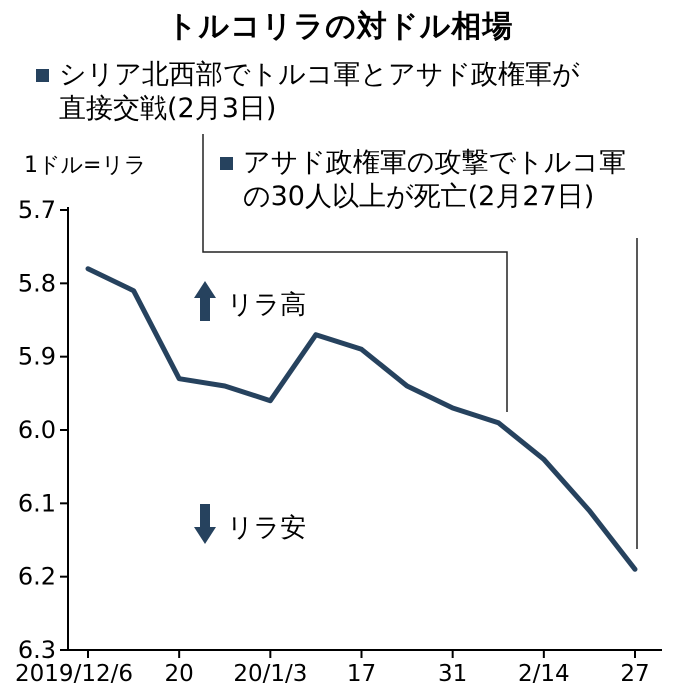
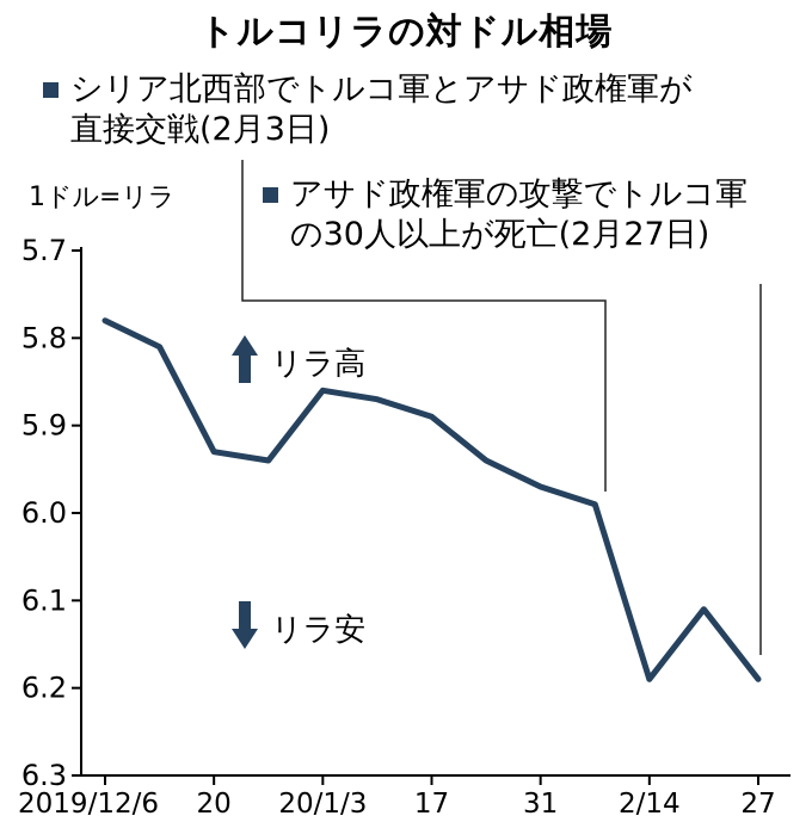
2020/1/3: 5.96 -> 5.86
2/14: 6.04 -> 6.19
